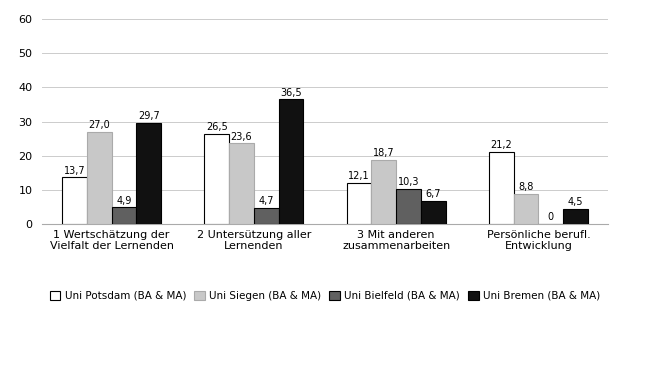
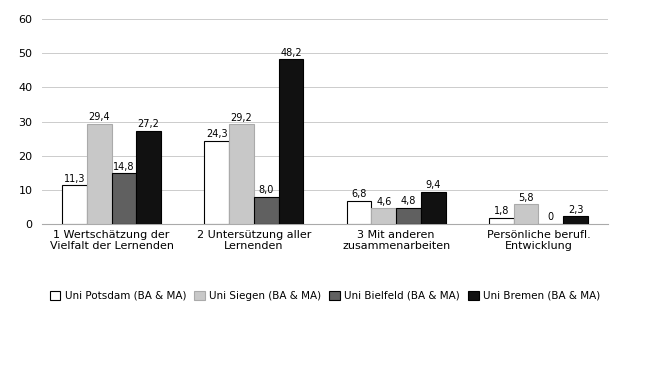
Uni Potsdam (BA & MA)/1 Wertschätzung der Vielfalt der Lernenden: 13,7 -> 11,3
Uni Siegen (BA & MA)/1 Wertschätzung der Vielfalt der Lernenden: 27,0 -> 29,4
Uni Bielfeld (BA & MA)/1 Wertschätzung der Vielfalt der Lernenden: 4,9 -> 14,8
Uni Bremen (BA & MA)/1 Wertschätzung der Vielfalt der Lernenden: 29,7 -> 27,2
Uni Potsdam (BA & MA)/2 Untersützung aller Lernenden: 26,5 -> 24,3
Uni Siegen (BA & MA)/2 Untersützung aller Lernenden: 23,6 -> 29,2
Uni Bielfeld (BA & MA)/2 Untersützung aller Lernenden: 4,7 -> 8,0
Uni Bremen (BA & MA)/2 Untersützung aller Lernenden: 36,5 -> 48,2
Uni Potsdam (BA & MA)/3 Mit anderen zusammenarbeiten: 12,1 -> 6,8
Uni Siegen (BA & MA)/3 Mit anderen zusammenarbeiten: 18,7 -> 4,6
Uni Bielfeld (BA & MA)/3 Mit anderen zusammenarbeiten: 10,3 -> 4,8
Uni Bremen (BA & MA)/3 Mit anderen zusammenarbeiten: 6,7 -> 9,4
Uni Potsdam (BA & MA)/Persönliche berufl. Entwicklung: 21,2 -> 1,8
Uni Siegen (BA & MA)/Persönliche berufl. Entwicklung: 8,8 -> 5,8
Uni Bremen (BA & MA)/Persönliche berufl. Entwicklung: 4,5 -> 2,3
